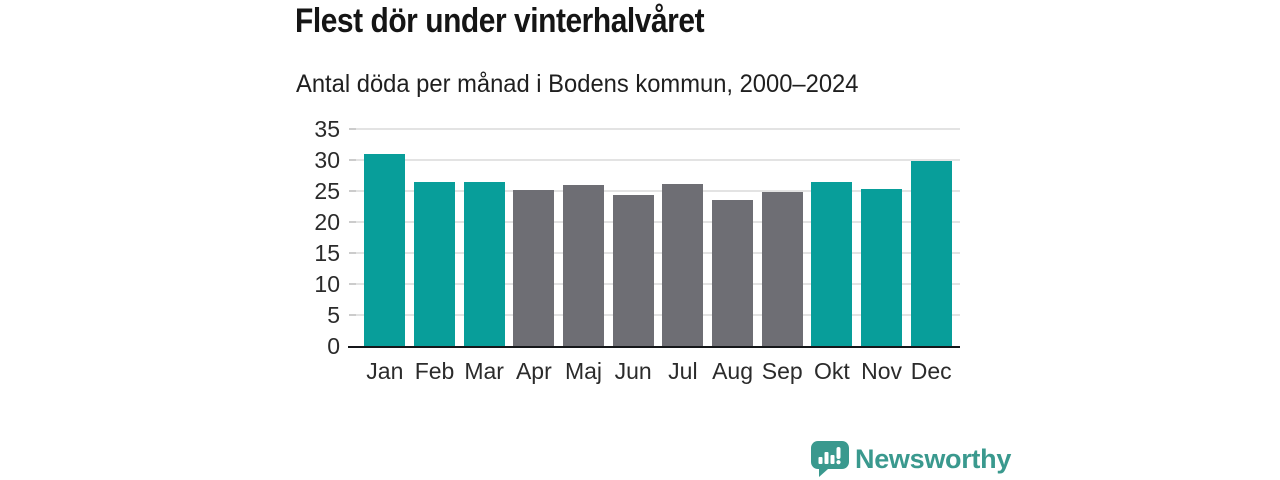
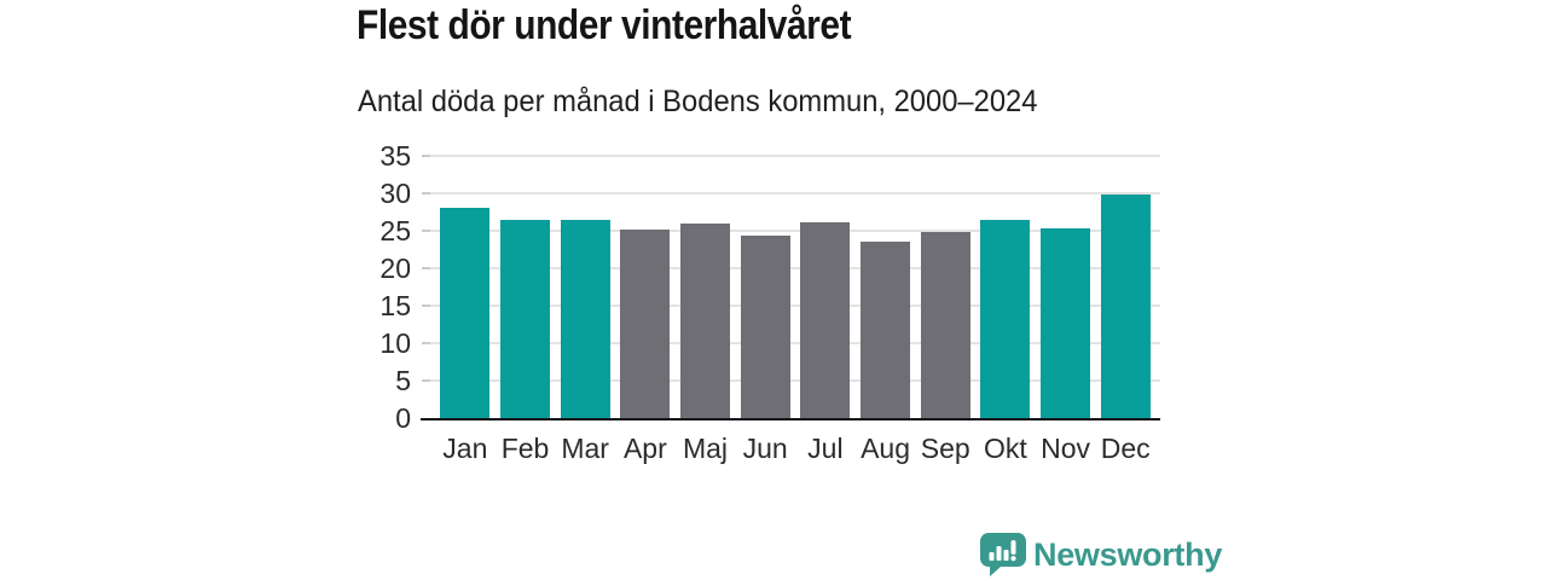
Jan: 31 -> 28
